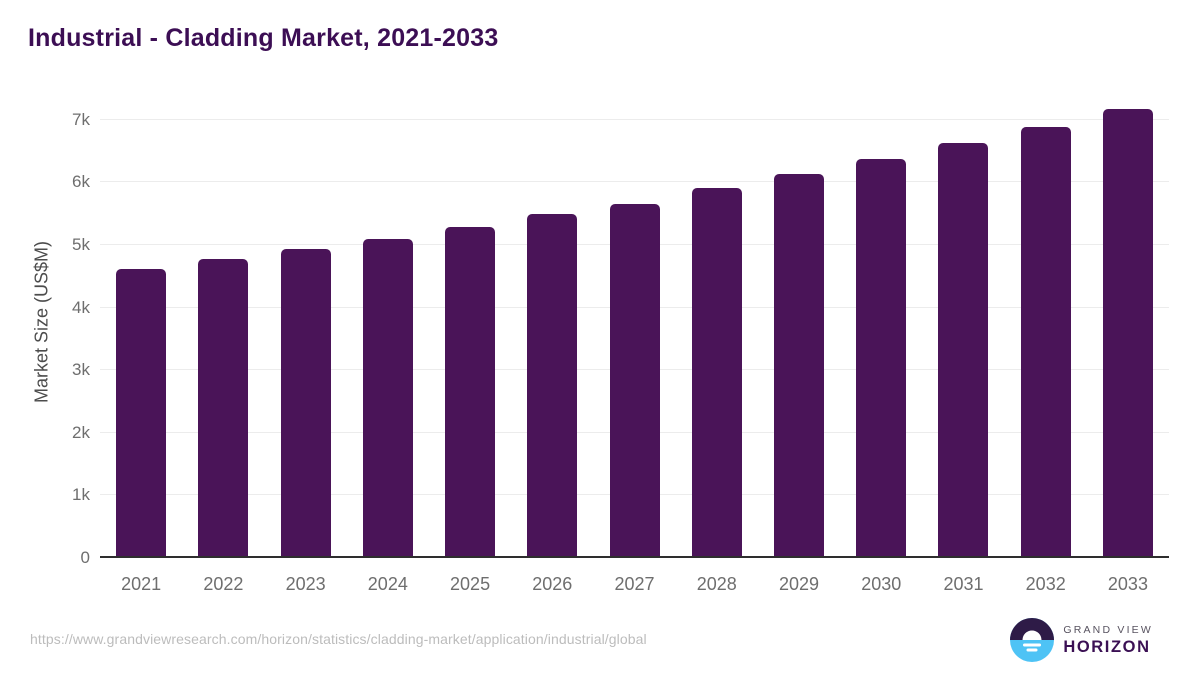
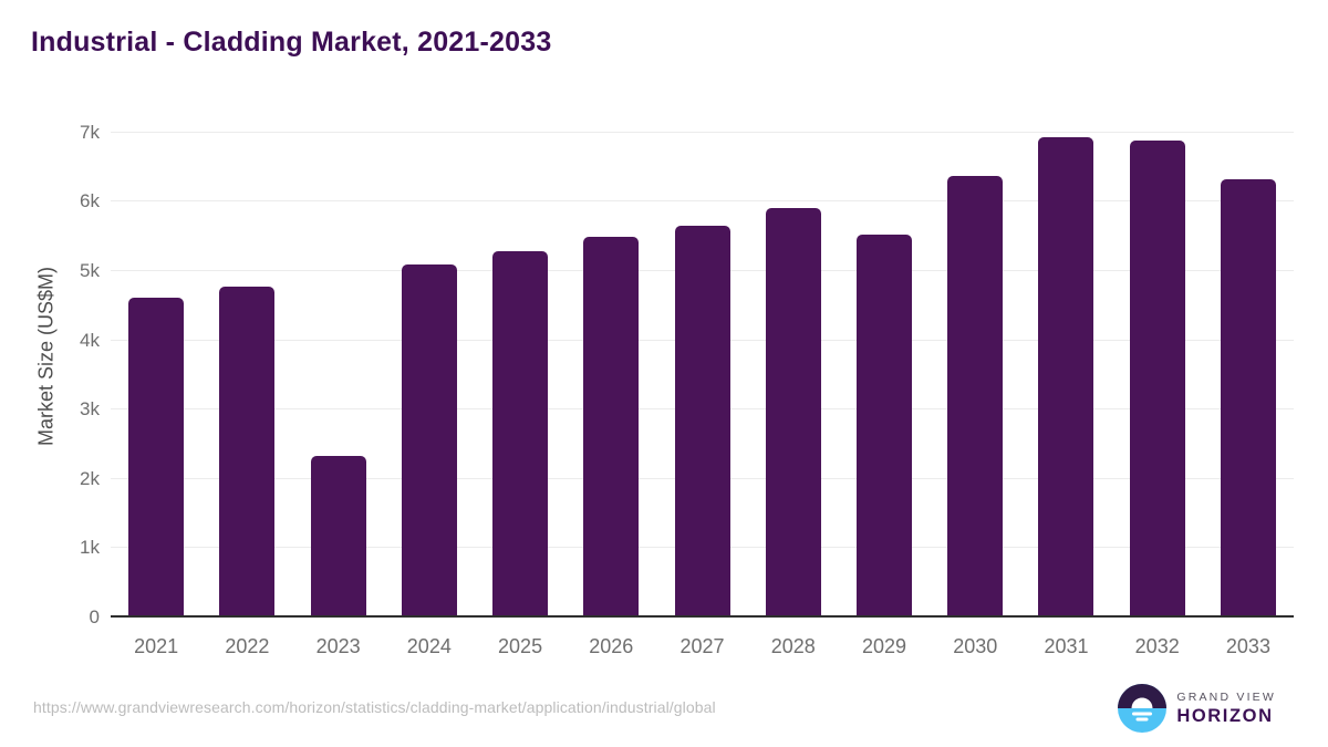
2023: 4.9k -> 2.3k
2029: 6.1k -> 5.5k
2031: 6.6k -> 6.9k
2033: 7.1k -> 6.3k
